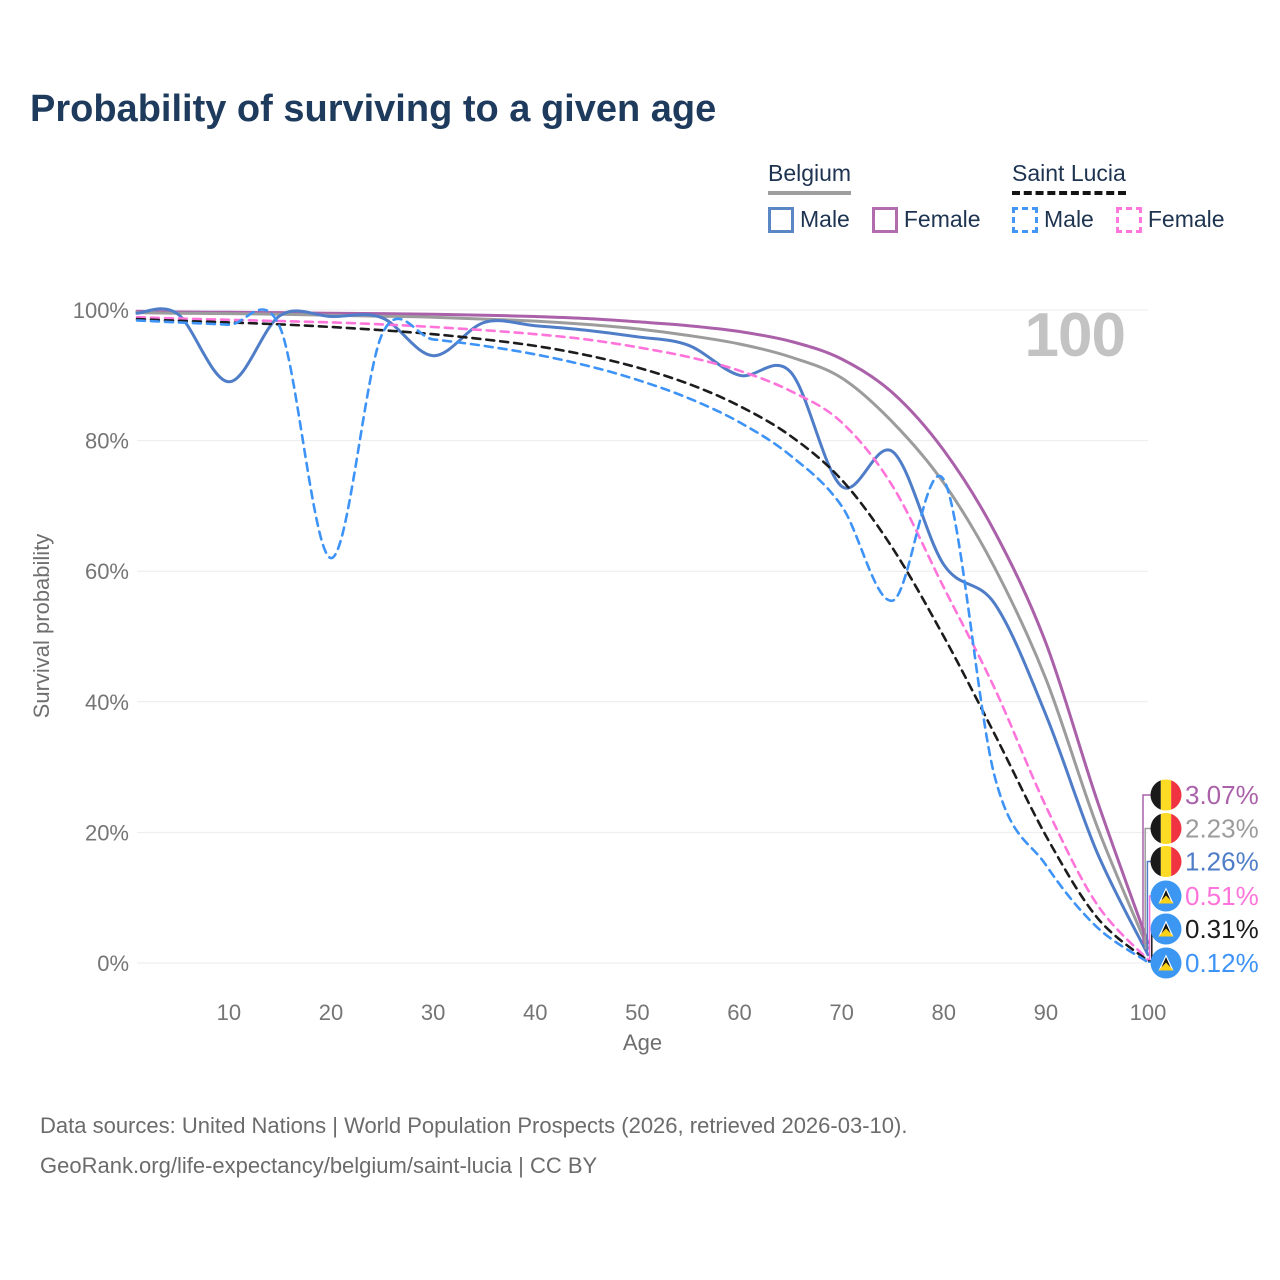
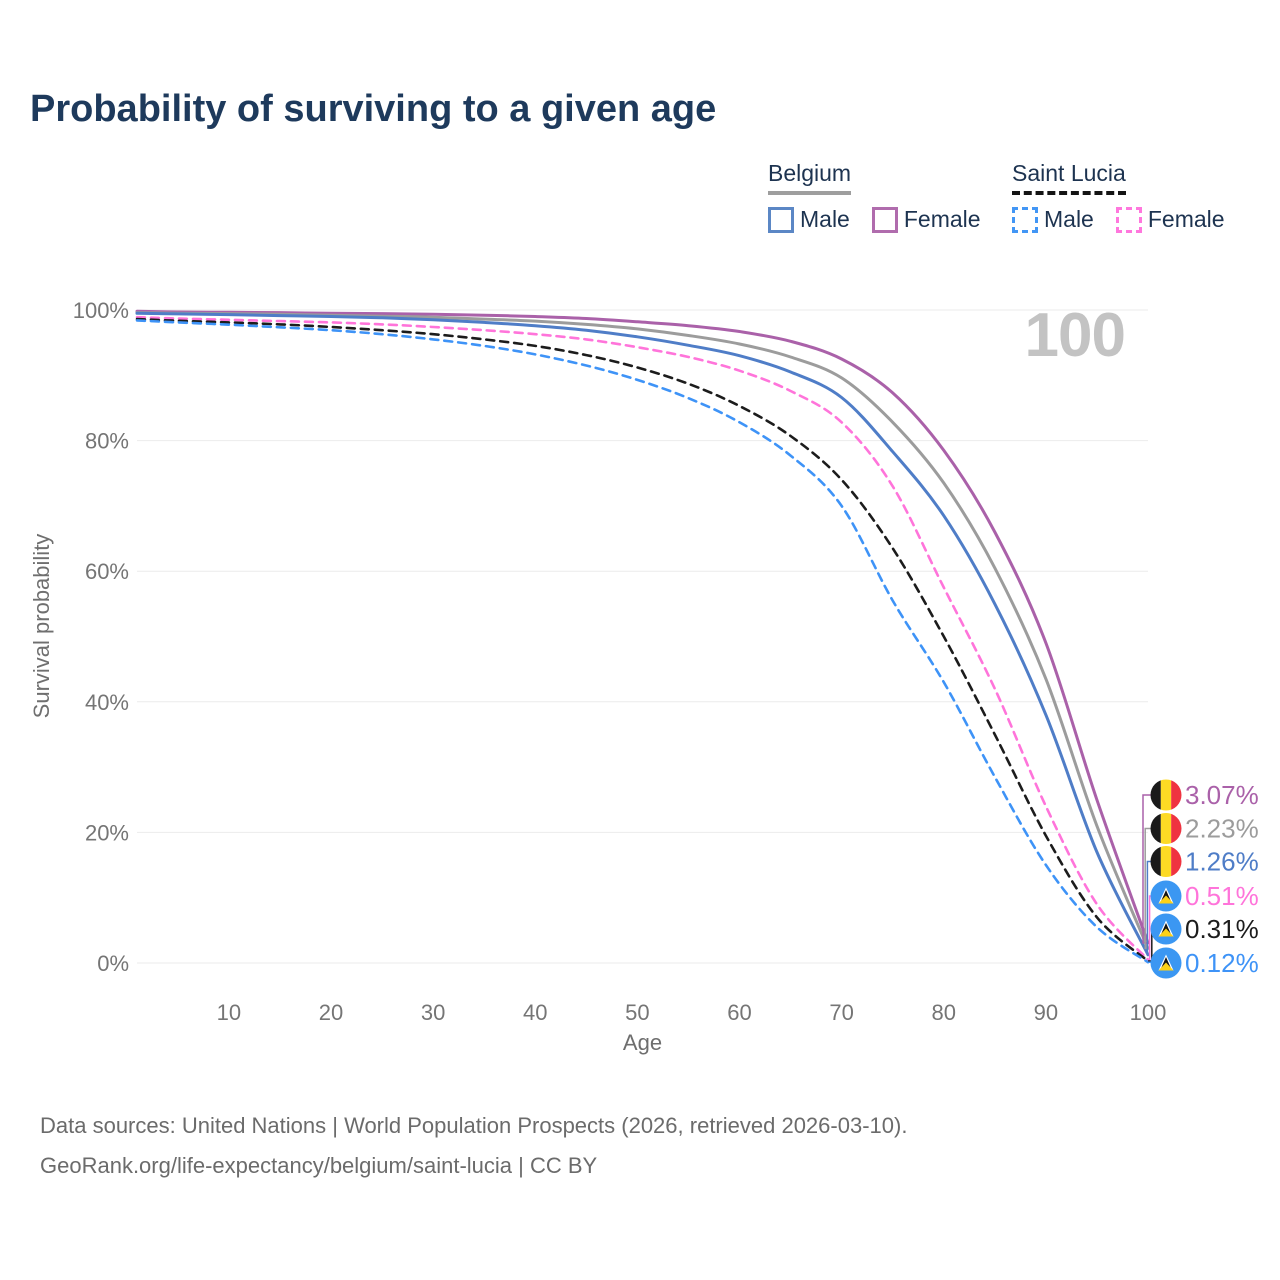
Belgium Male/10: 89% -> 99%
Saint Lucia Male/20: 62% -> 97%
Belgium Male/30: 93% -> 98%
Belgium Male/60: 90% -> 93%
Belgium Male/70: 73% -> 87%
Belgium Male/80: 61% -> 68%
Saint Lucia Male/80: 74% -> 43%
